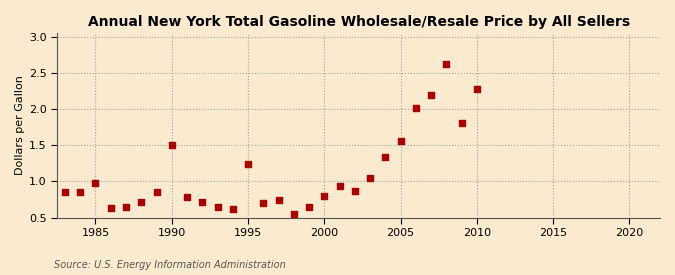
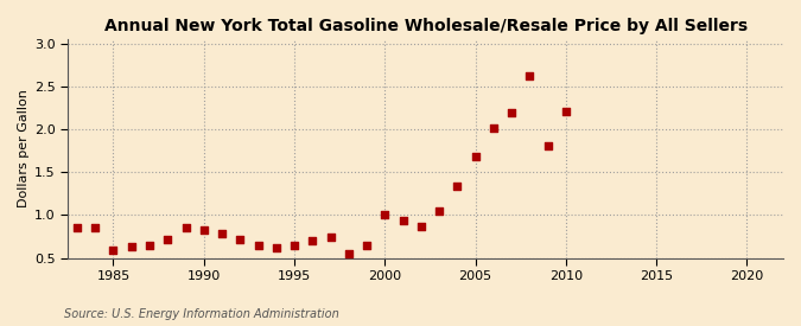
1985: 0.98 -> 0.59
1990: 1.50 -> 0.83
1995: 1.24 -> 0.65
2000: 0.80 -> 1.00
2005: 1.56 -> 1.68
2010: 2.28 -> 2.20
